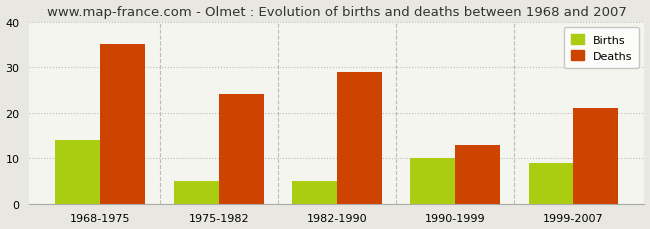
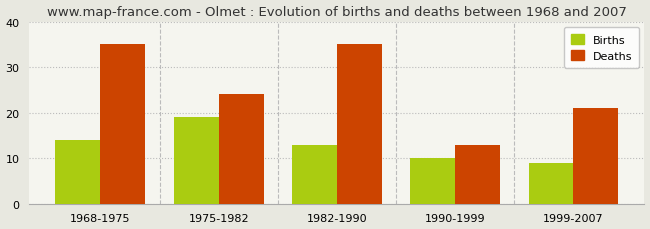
Births/1975-1982: 5 -> 19
Births/1982-1990: 5 -> 13
Deaths/1982-1990: 29 -> 35
